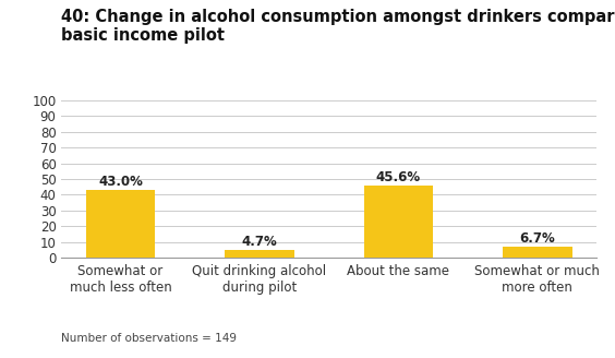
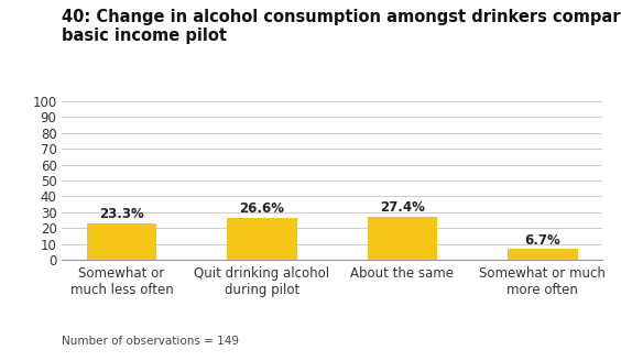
Somewhat or much less often: 43.0% -> 23.3%
Quit drinking alcohol during pilot: 4.7% -> 26.6%
About the same: 45.6% -> 27.4%
